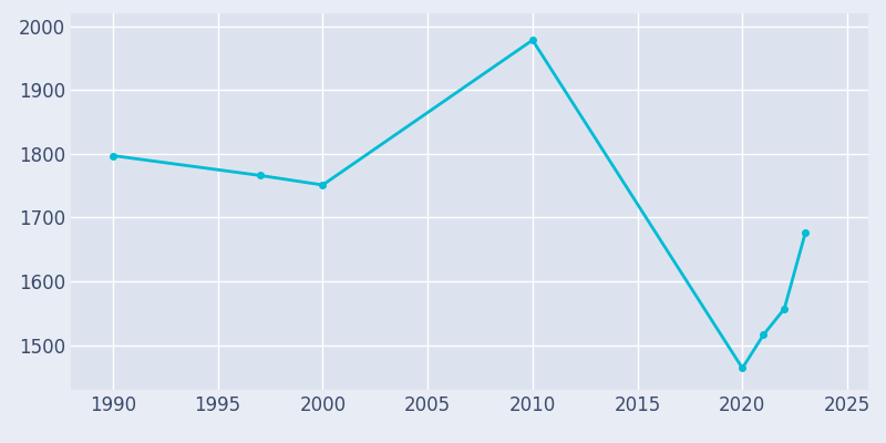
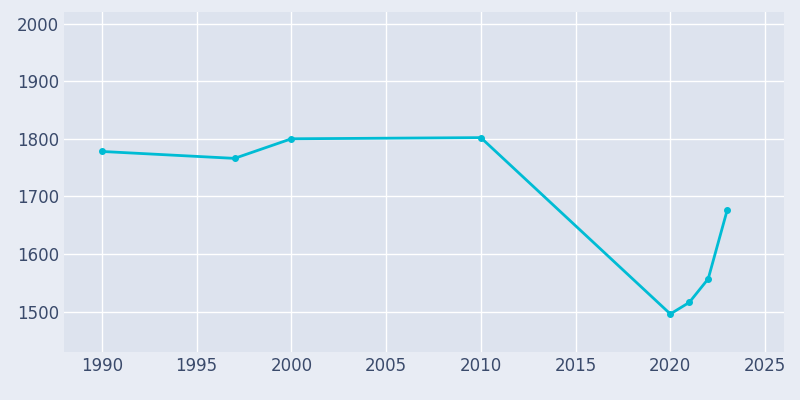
1990: 1797 -> 1778
2000: 1751 -> 1800
2010: 1978 -> 1802
2020: 1464 -> 1496
